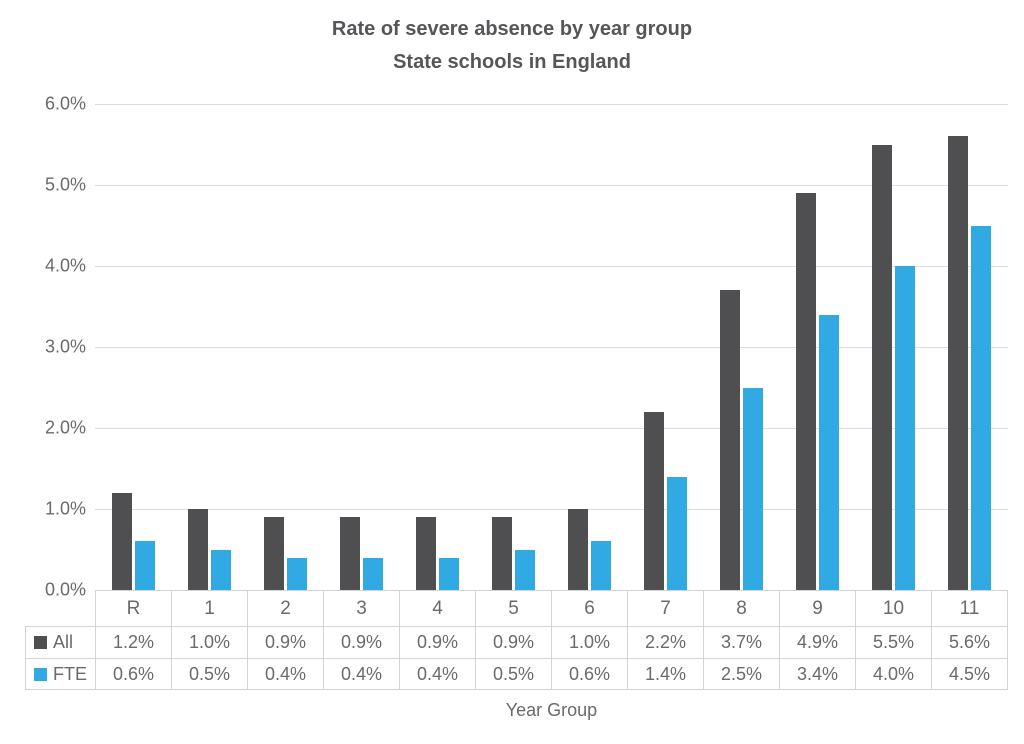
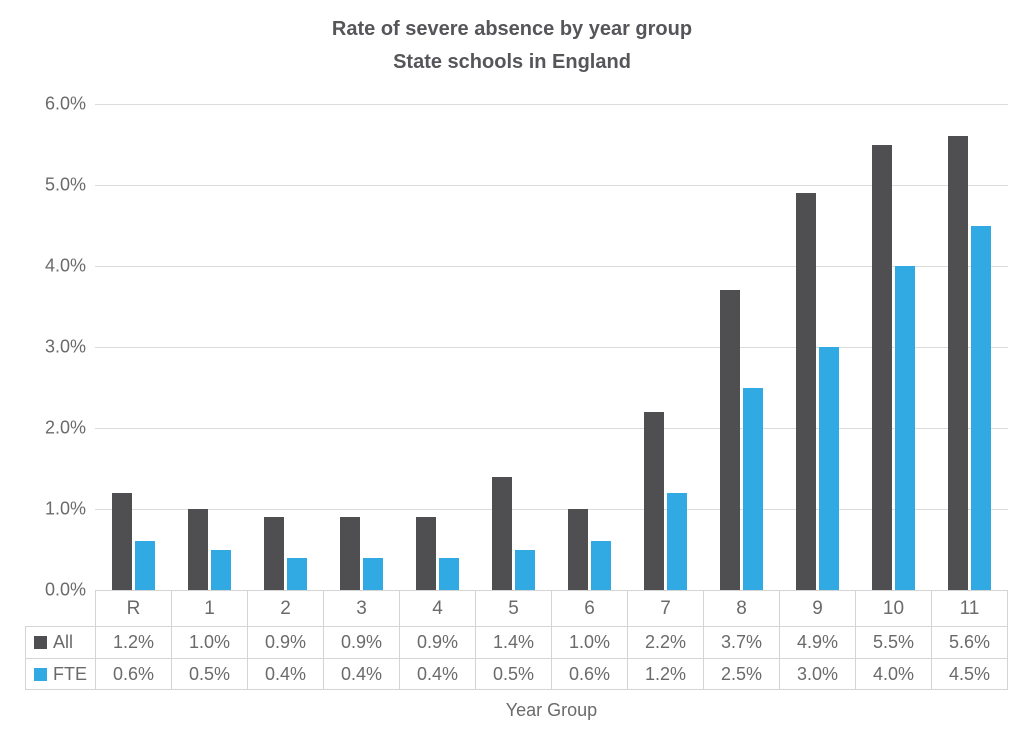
All/5: 0.9% -> 1.4%
FTE/7: 1.4% -> 1.2%
FTE/9: 3.4% -> 3.0%
